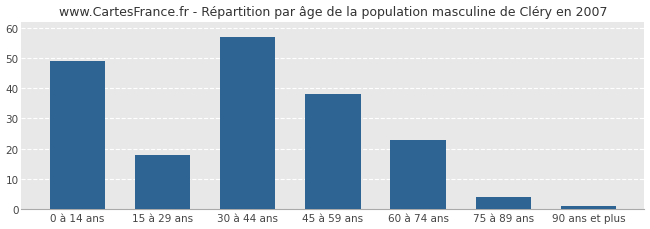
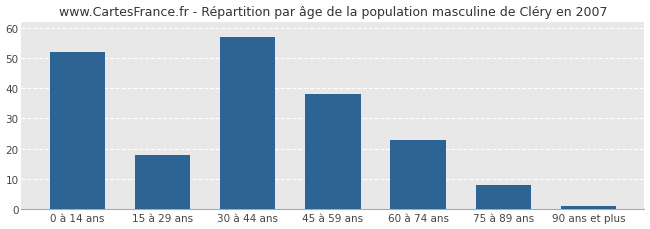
0 à 14 ans: 49 -> 52
75 à 89 ans: 4 -> 8
